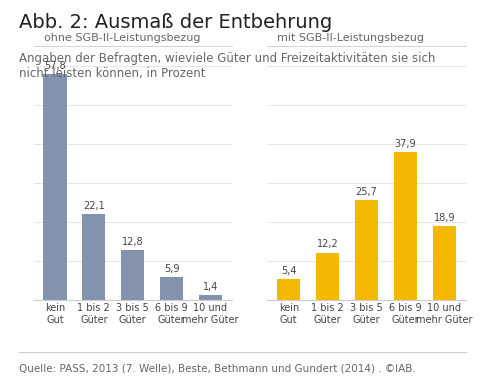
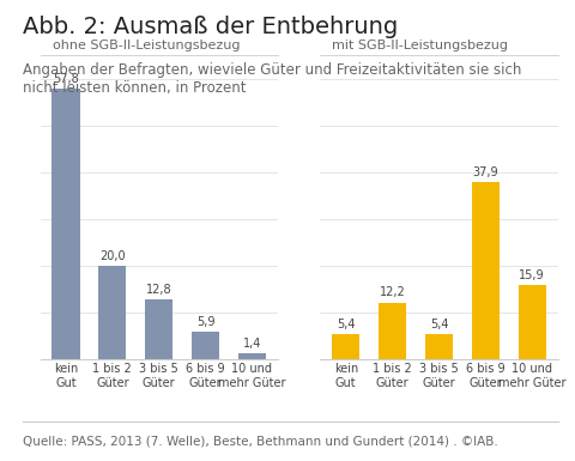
ohne SGB-II-Leistungsbezug/1 bis 2 Güter: 22,1 -> 20,0
mit SGB-II-Leistungsbezug/3 bis 5 Güter: 25,7 -> 5,4
mit SGB-II-Leistungsbezug/10 und mehr Güter: 18,9 -> 15,9
